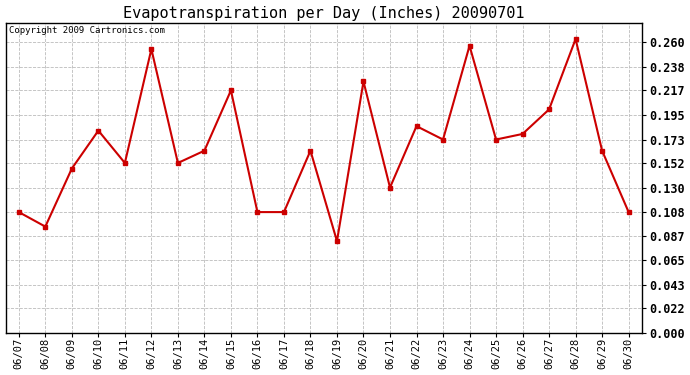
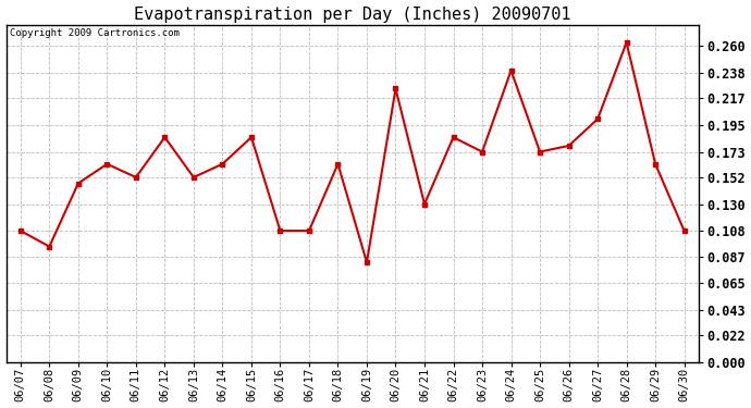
06/10: 0.181 -> 0.163
06/12: 0.254 -> 0.185
06/15: 0.217 -> 0.185
06/24: 0.257 -> 0.240
